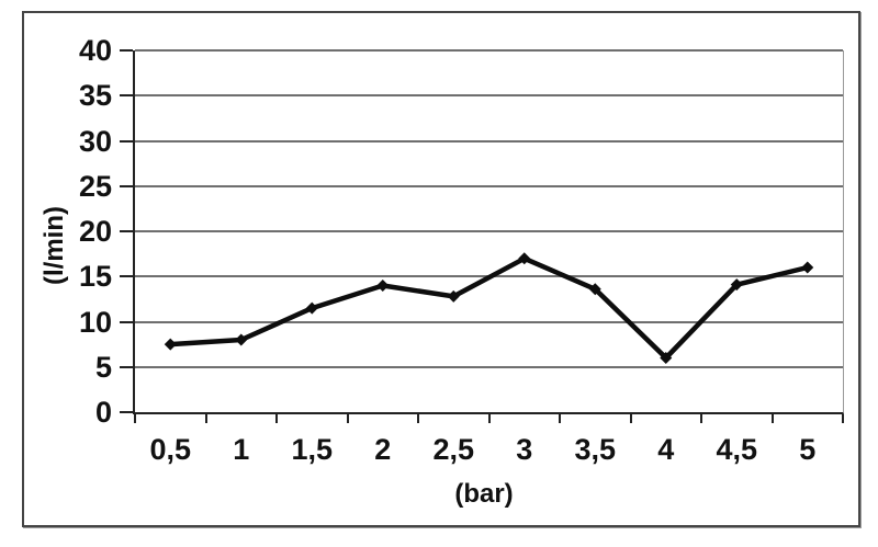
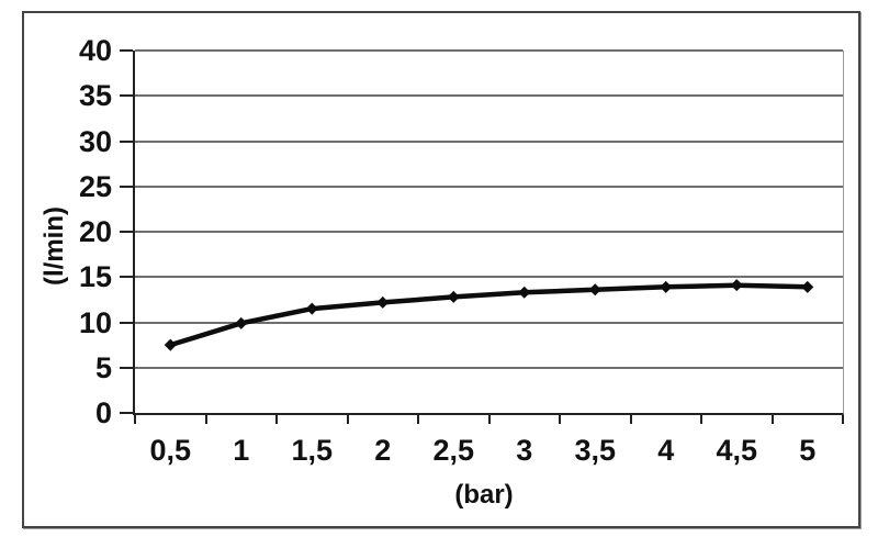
1: 8 -> 10
2: 14 -> 12
3: 17 -> 13
4: 6 -> 14
5: 16 -> 14
